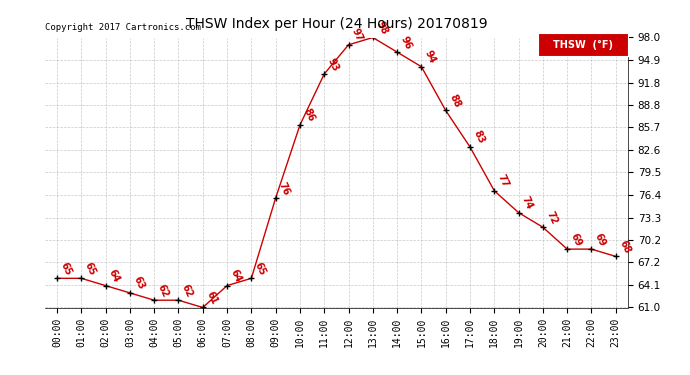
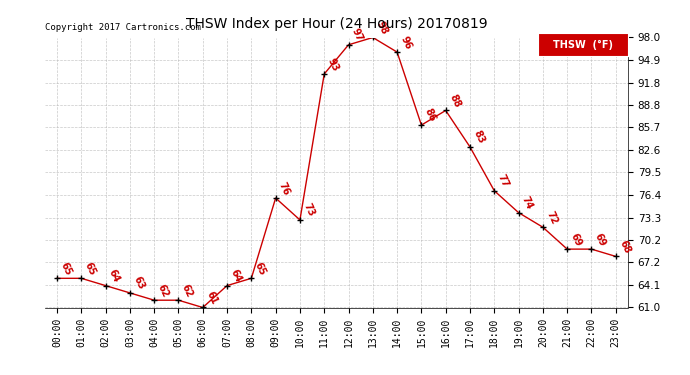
10:00: 86 -> 73
15:00: 94 -> 86
